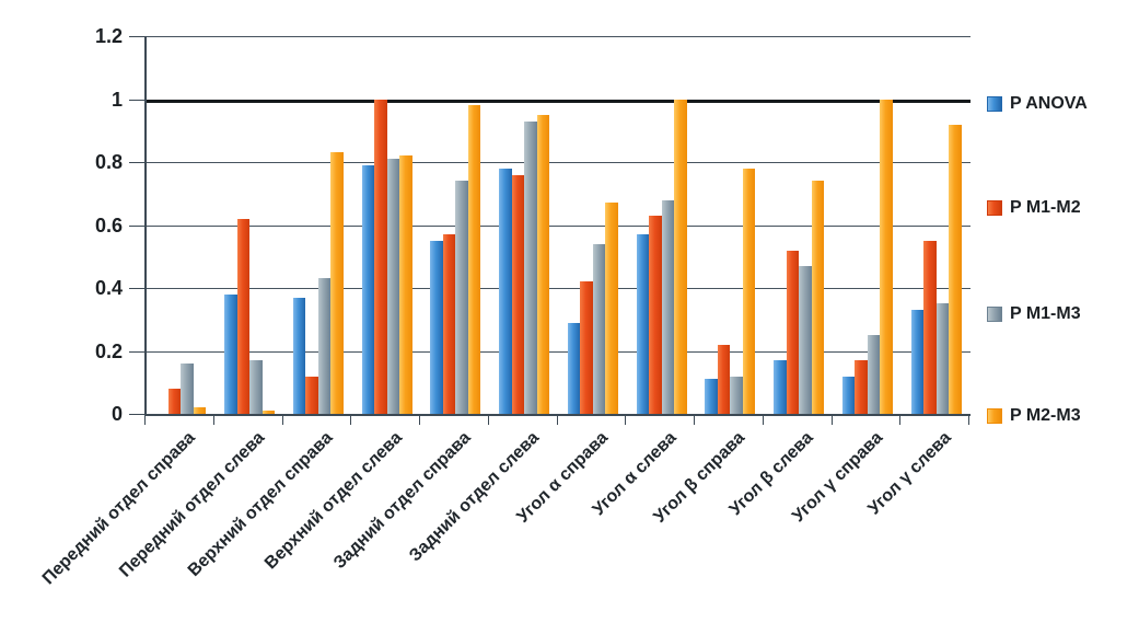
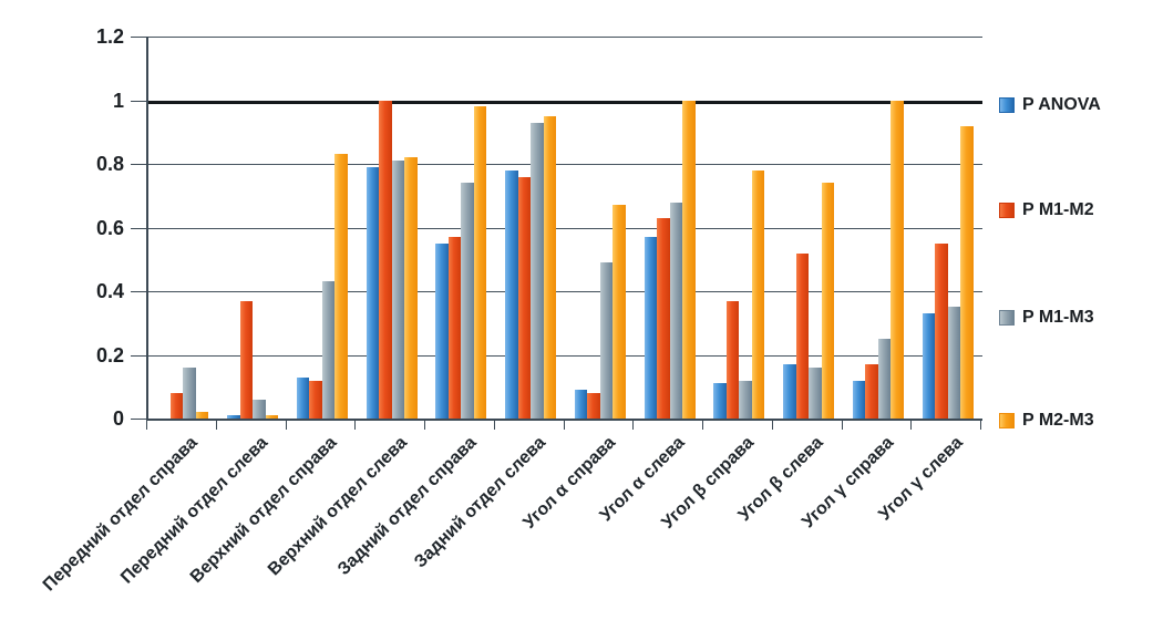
P ANOVA/Передний отдел слева: 0.38 -> 0.01
P M1-M2/Передний отдел слева: 0.62 -> 0.37
P M1-M3/Передний отдел слева: 0.17 -> 0.06
P ANOVA/Верхний отдел справа: 0.37 -> 0.13
P ANOVA/Угол α справа: 0.29 -> 0.09
P M1-M2/Угол α справа: 0.42 -> 0.08
P M1-M3/Угол α справа: 0.54 -> 0.49
P M1-M2/Угол β справа: 0.22 -> 0.37
P M1-M3/Угол β слева: 0.47 -> 0.16
